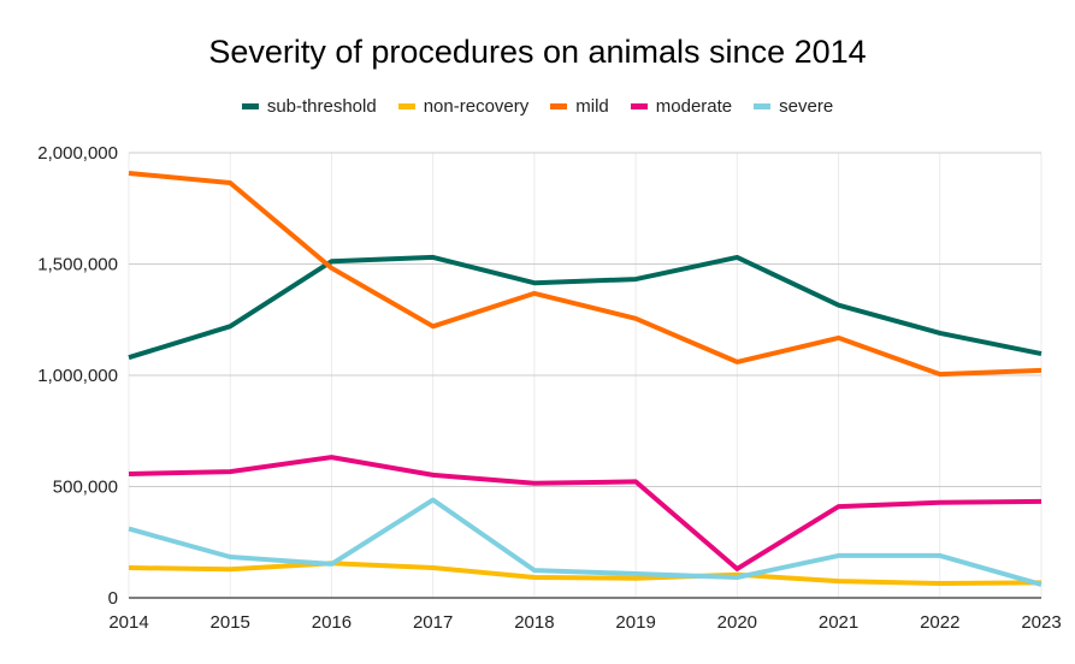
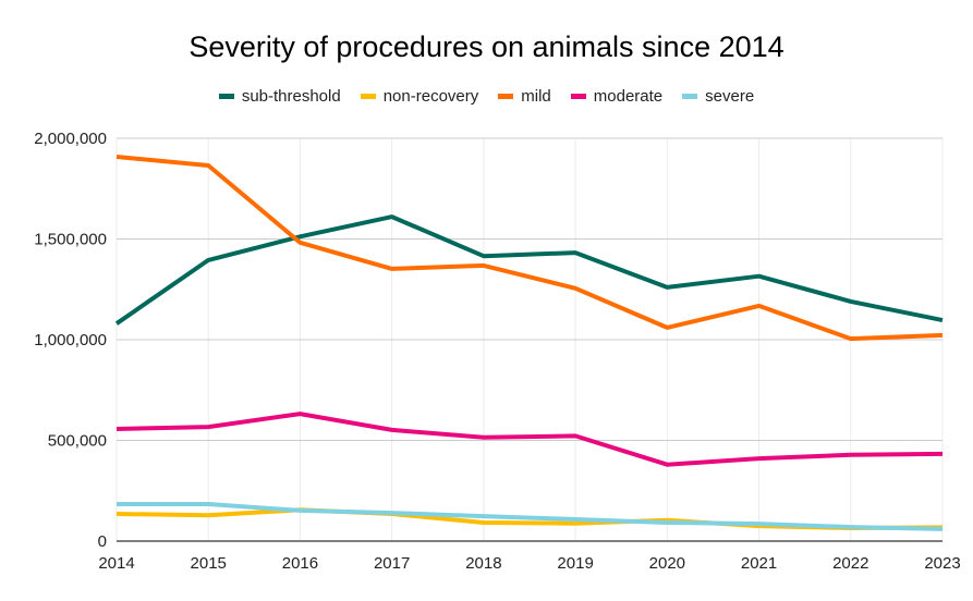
severe/2014: 310000 -> 180000
sub-threshold/2015: 1220000 -> 1400000
sub-threshold/2017: 1530000 -> 1610000
mild/2017: 1220000 -> 1350000
severe/2017: 440000 -> 140000
sub-threshold/2020: 1530000 -> 1260000
moderate/2020: 130000 -> 380000
severe/2021: 190000 -> 90000
severe/2022: 190000 -> 70000
